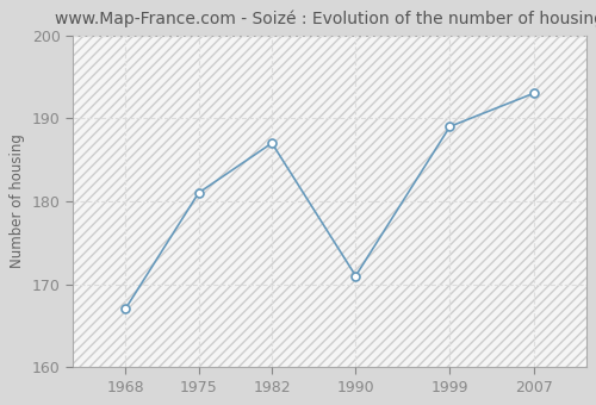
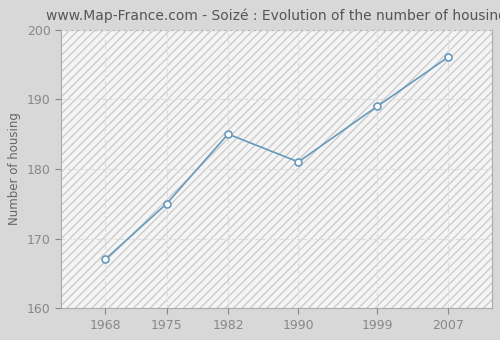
1975: 181 -> 175
1982: 187 -> 185
1990: 171 -> 181
2007: 193 -> 196
